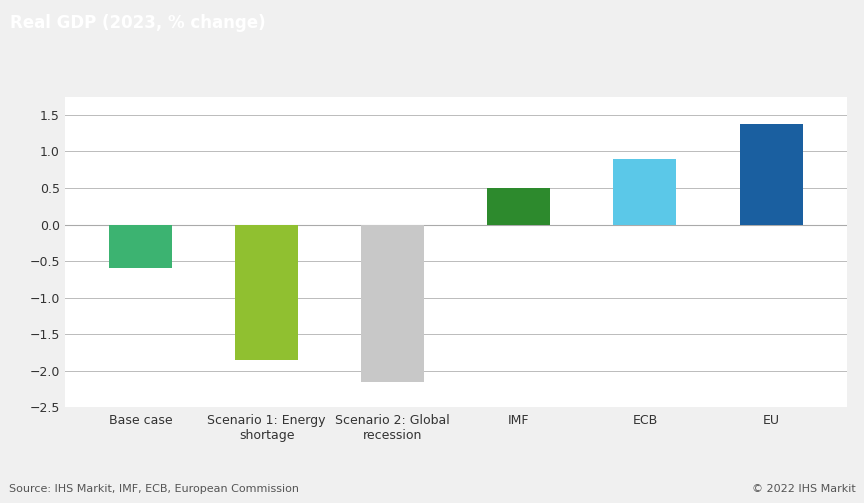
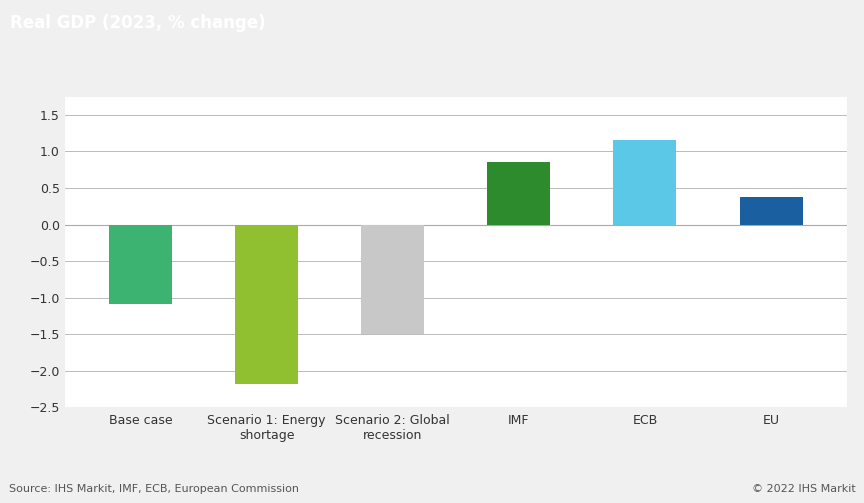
Base case: -0.60 -> -1.08
Scenario 1: Energy shortage: -1.85 -> -2.18
Scenario 2: Global recession: -2.15 -> -1.50
IMF: 0.50 -> 0.86
ECB: 0.90 -> 1.16
EU: 1.38 -> 0.38
